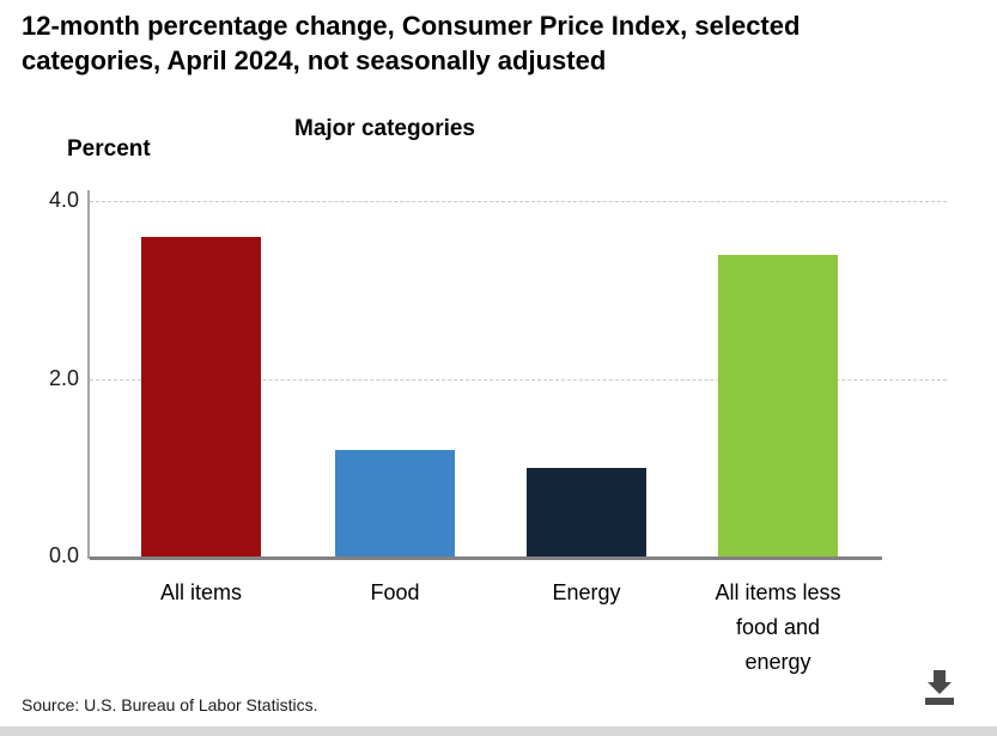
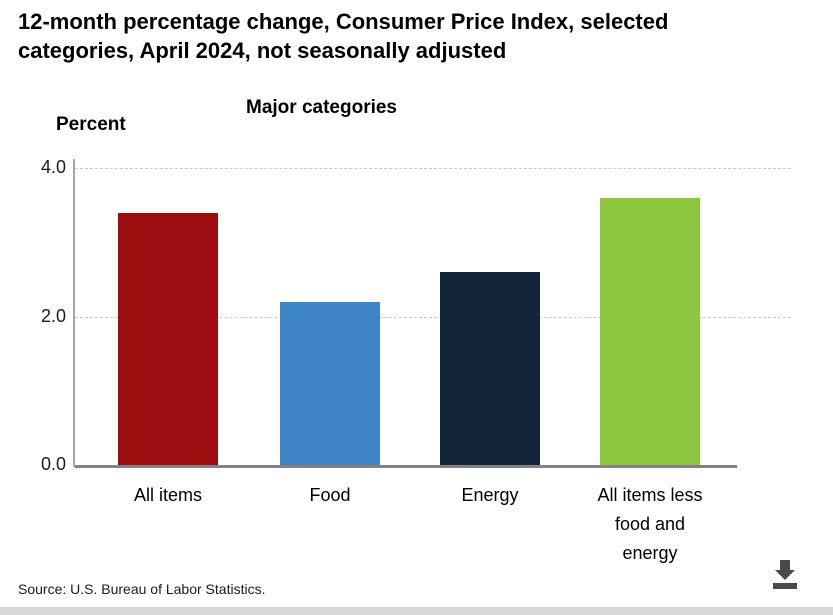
All items: 3.6 -> 3.4
Food: 1.2 -> 2.2
Energy: 1.0 -> 2.6
All items less food and energy: 3.4 -> 3.6
